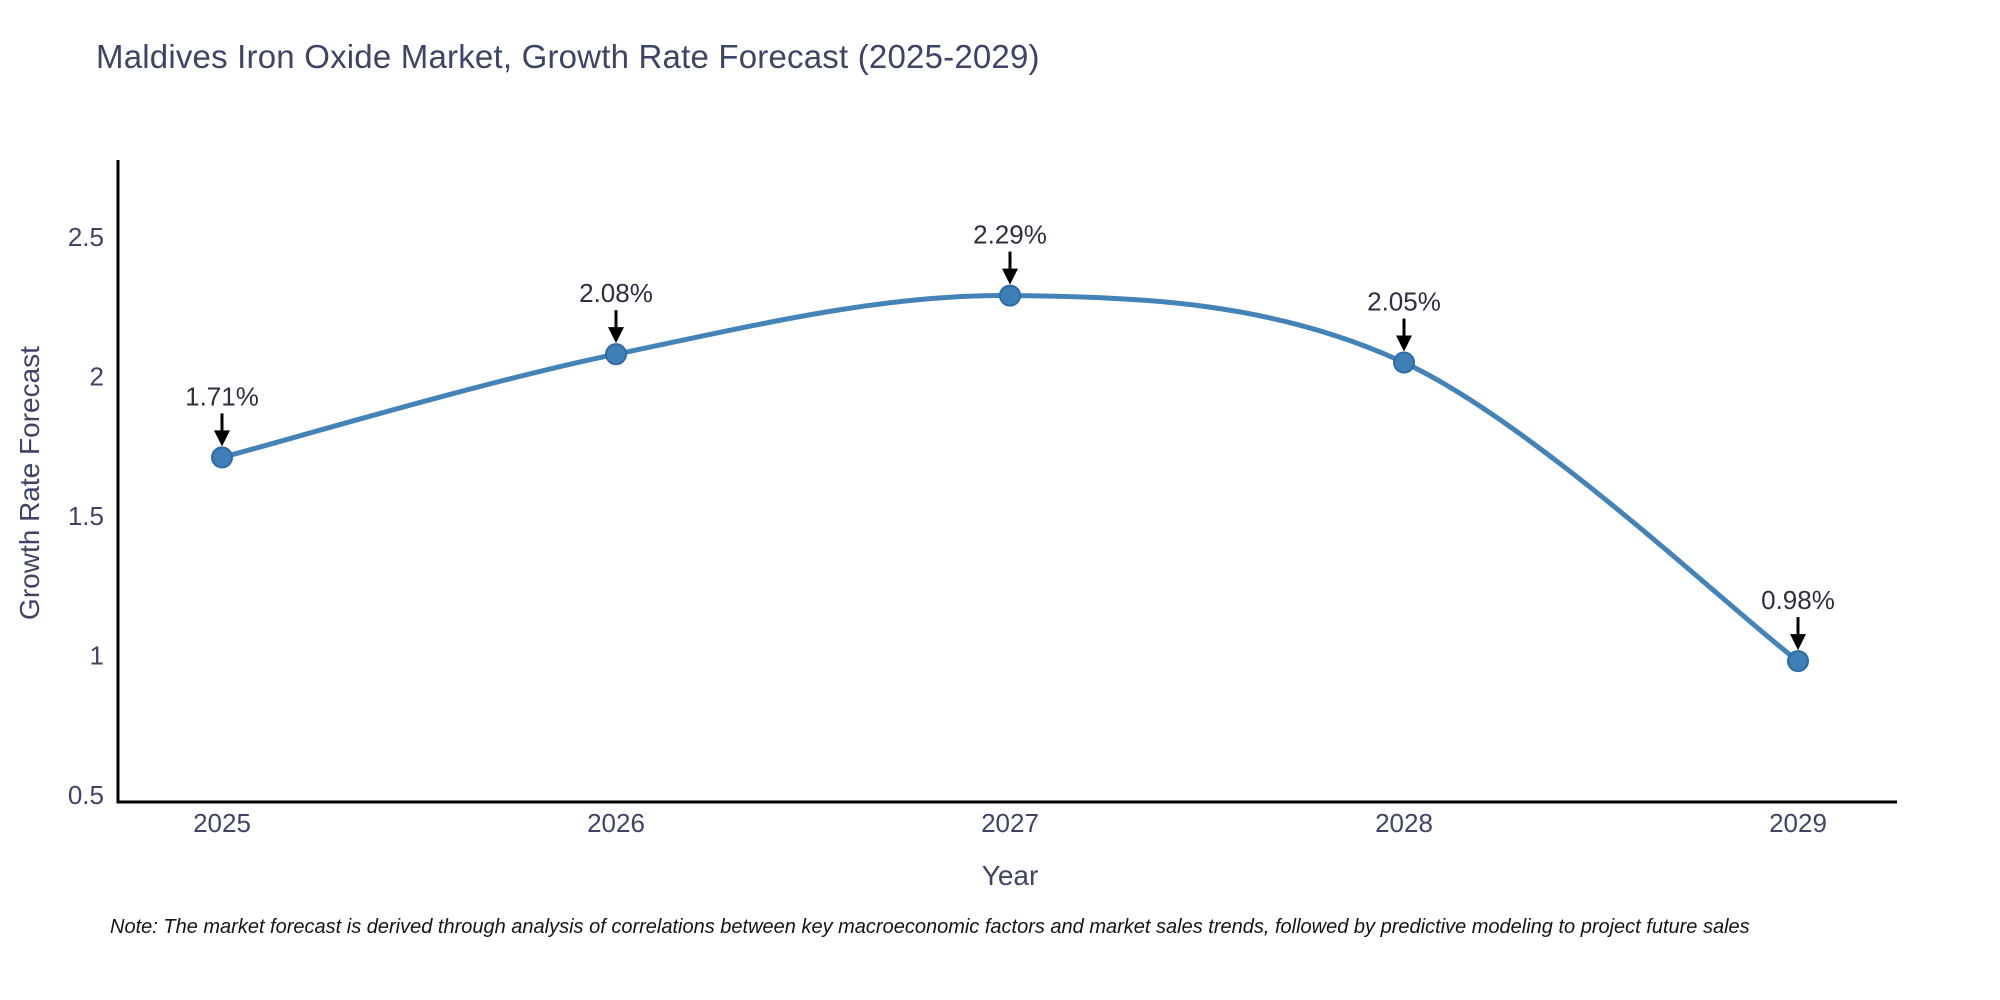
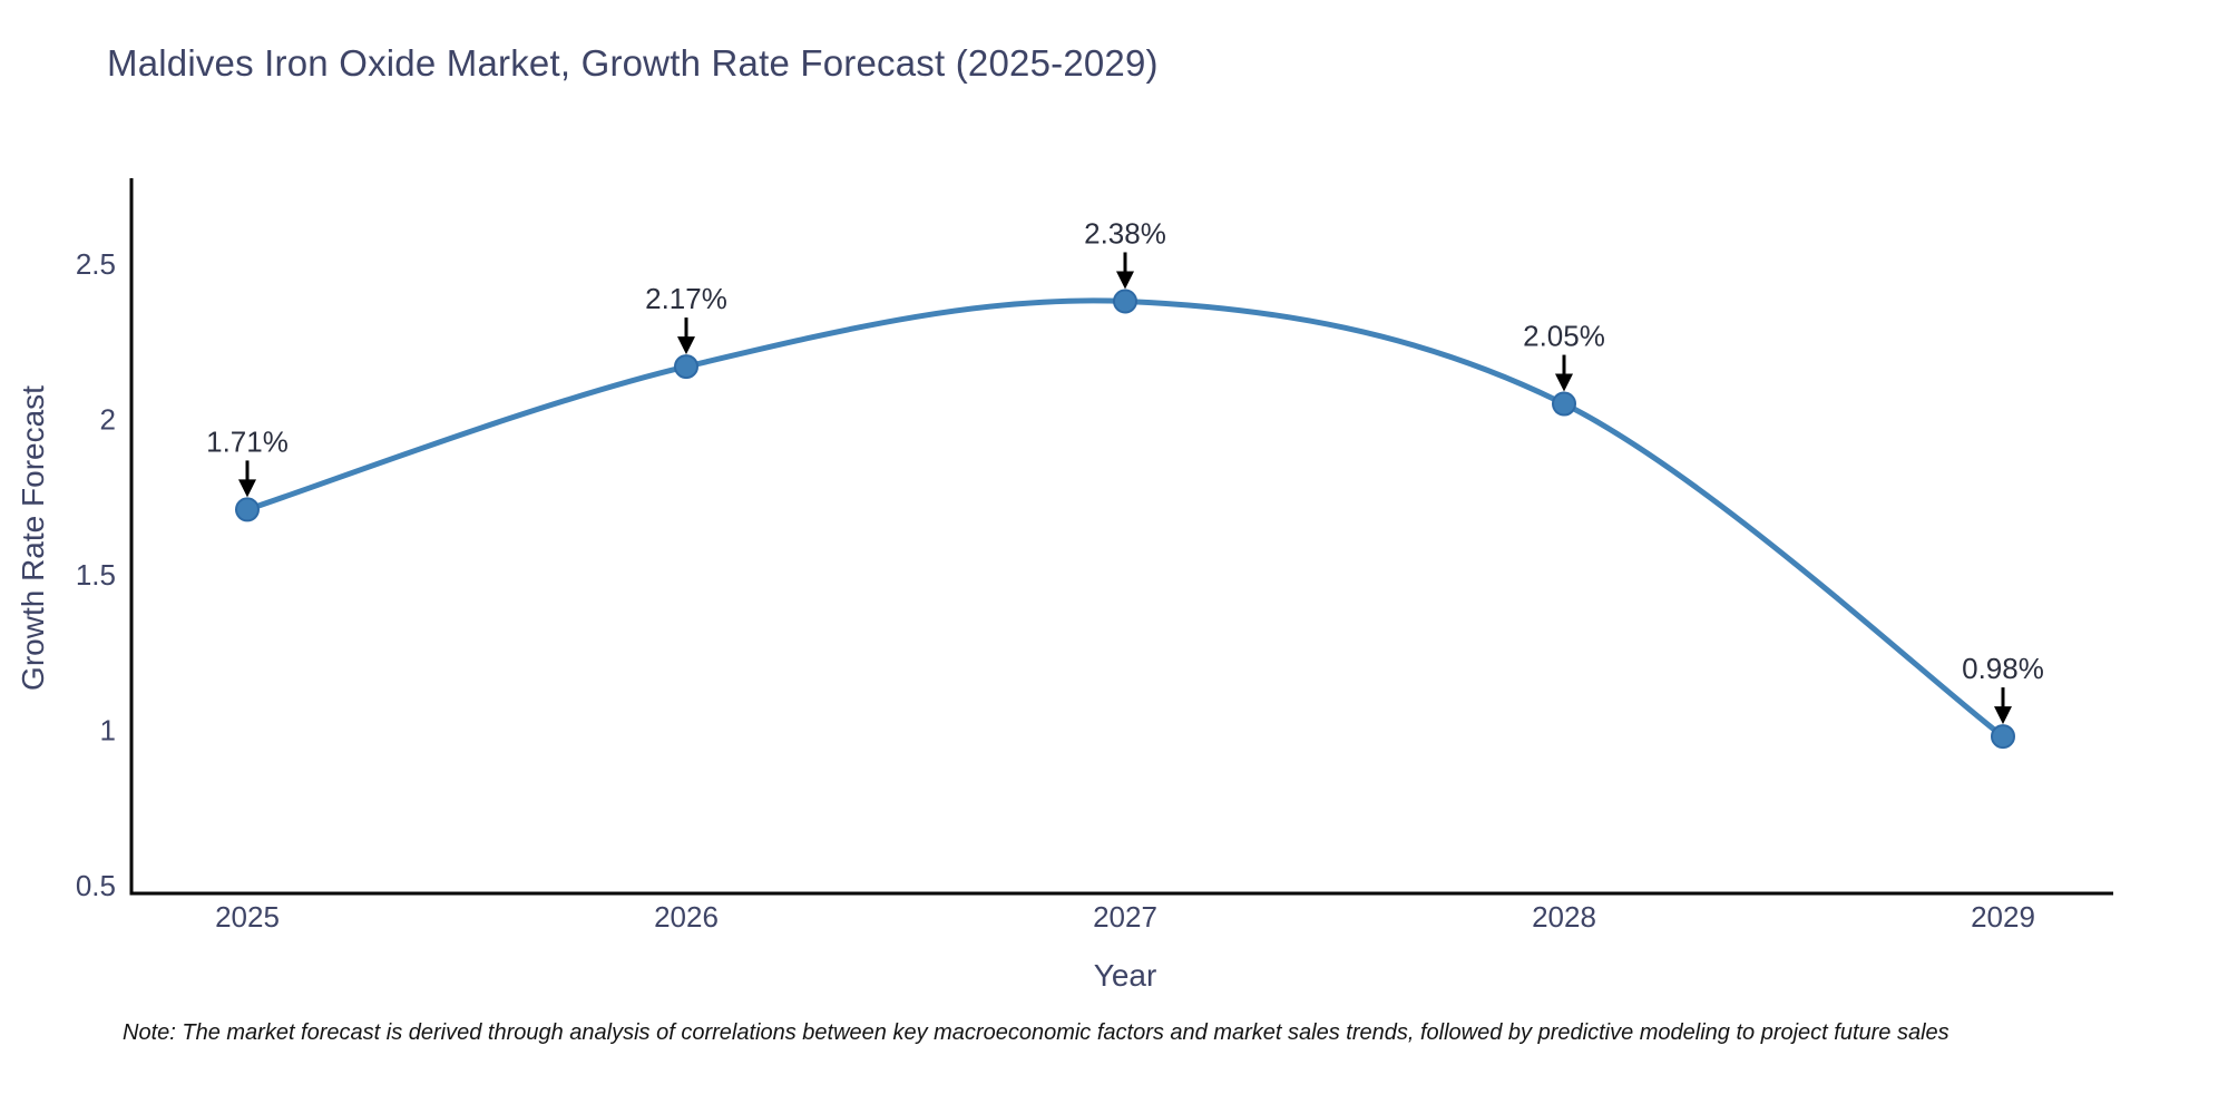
2026: 2.08% -> 2.17%
2027: 2.29% -> 2.38%
